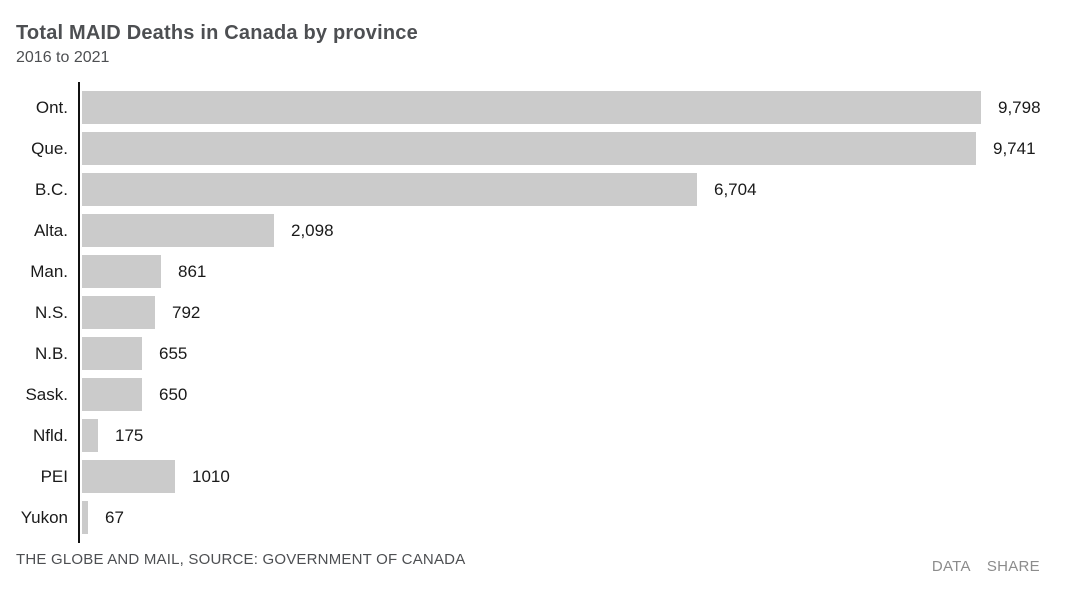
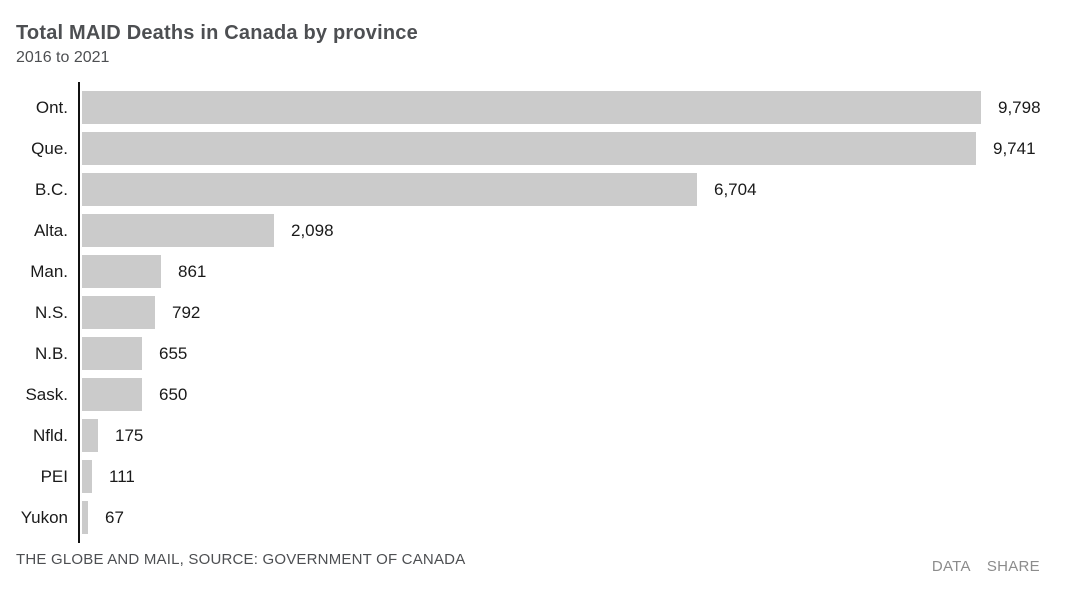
PEI: 1010 -> 111
